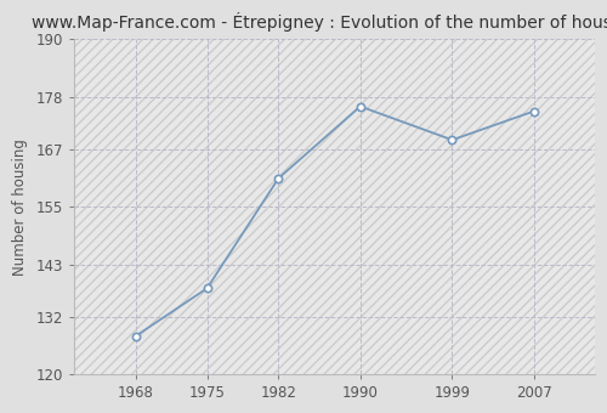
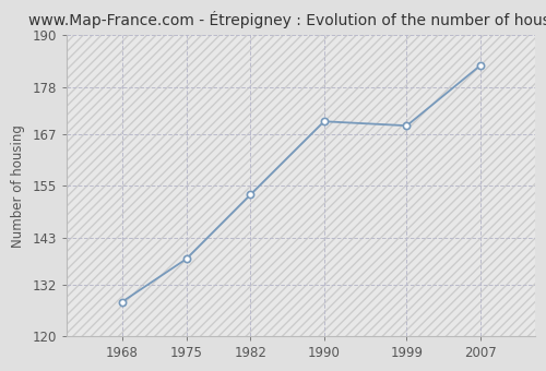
1982: 161 -> 153
1990: 176 -> 170
2007: 175 -> 183
